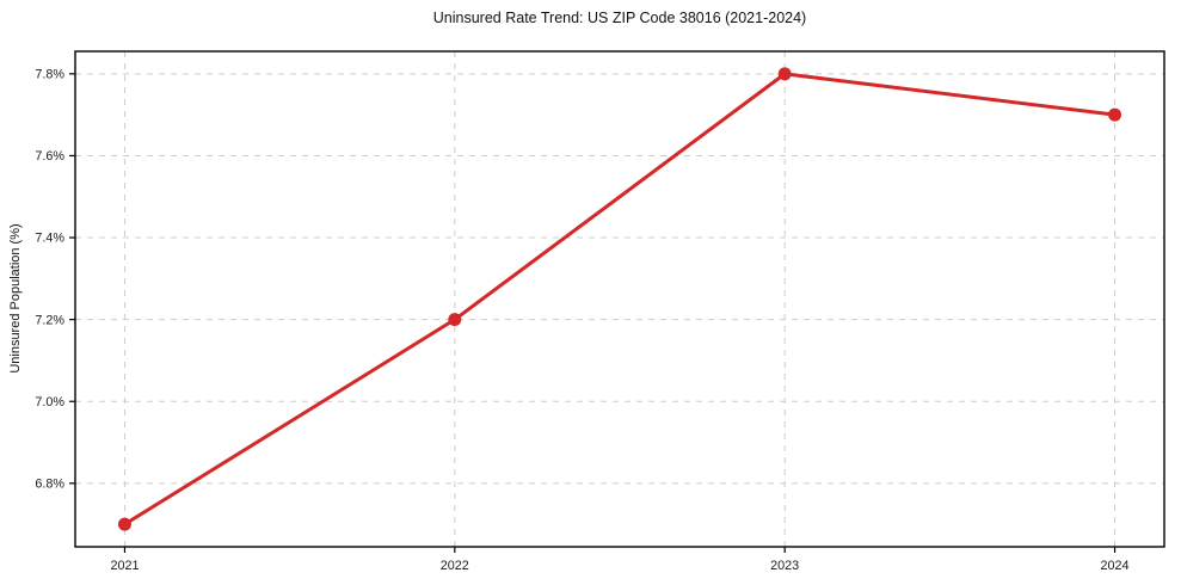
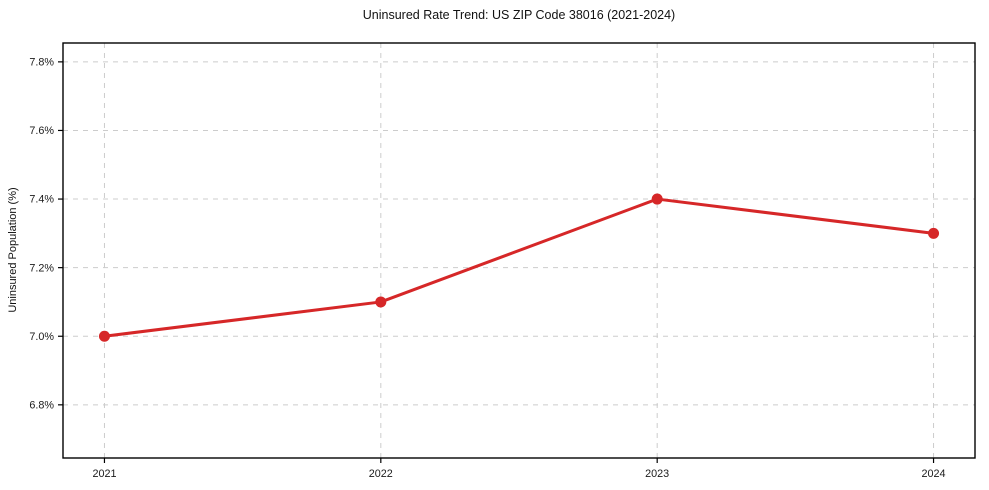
2021: 6.7% -> 7.0%
2022: 7.2% -> 7.1%
2023: 7.8% -> 7.4%
2024: 7.7% -> 7.3%
